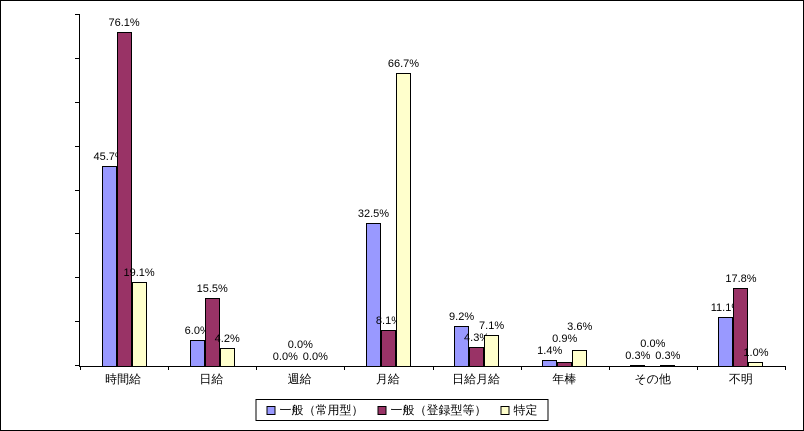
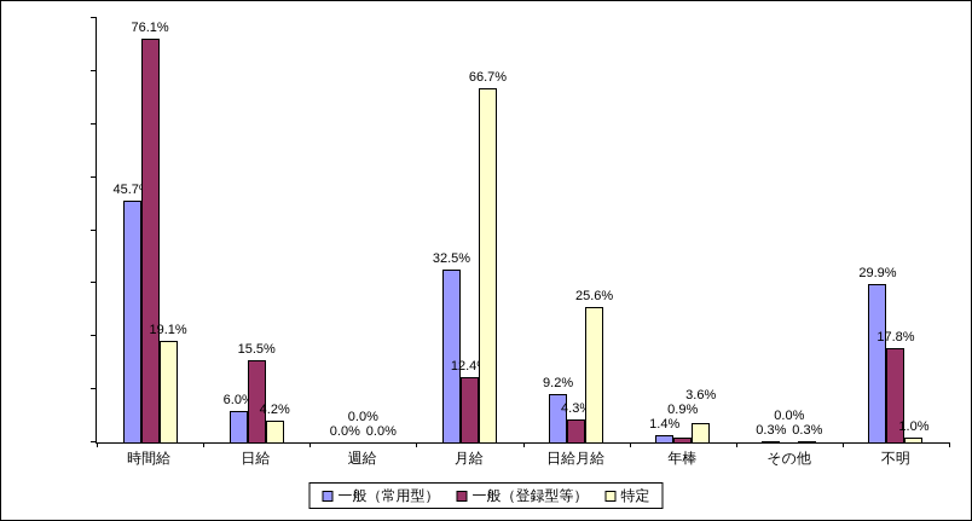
一般（登録型等）/月給: 8.1% -> 12.4%
特定/日給月給: 7.1% -> 25.6%
一般（常用型）/不明: 11.1% -> 29.9%
